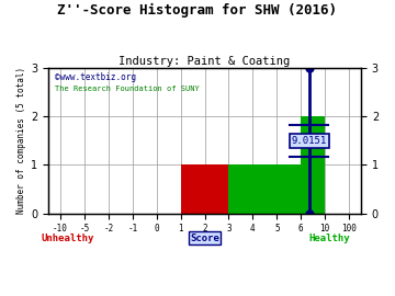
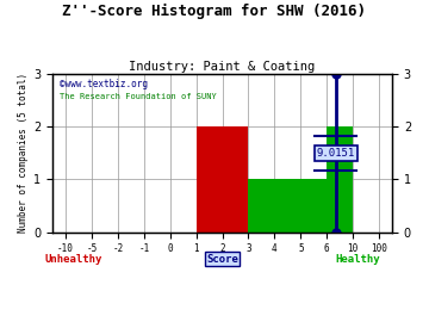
2: 1 -> 2
